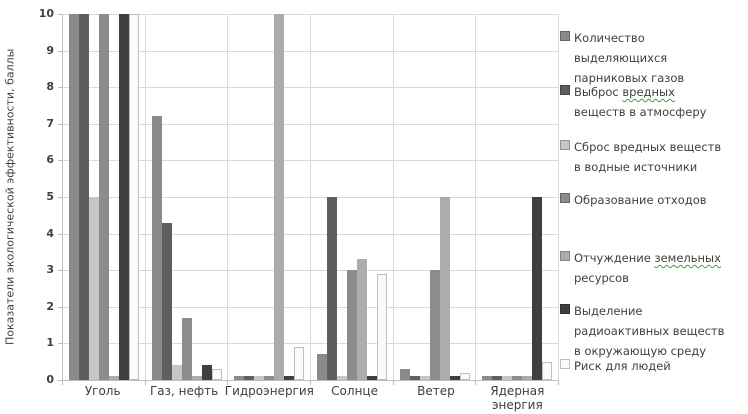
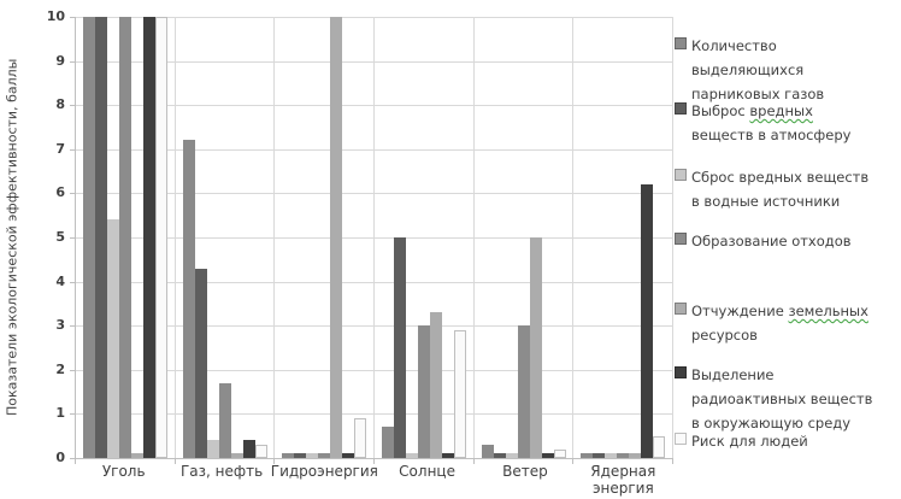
Сброс вредных веществ в водные источники/Уголь: 5.0 -> 5.4
Выделение радиоактивных веществ в окружающую среду/Ядерная энергия: 5.0 -> 6.2
